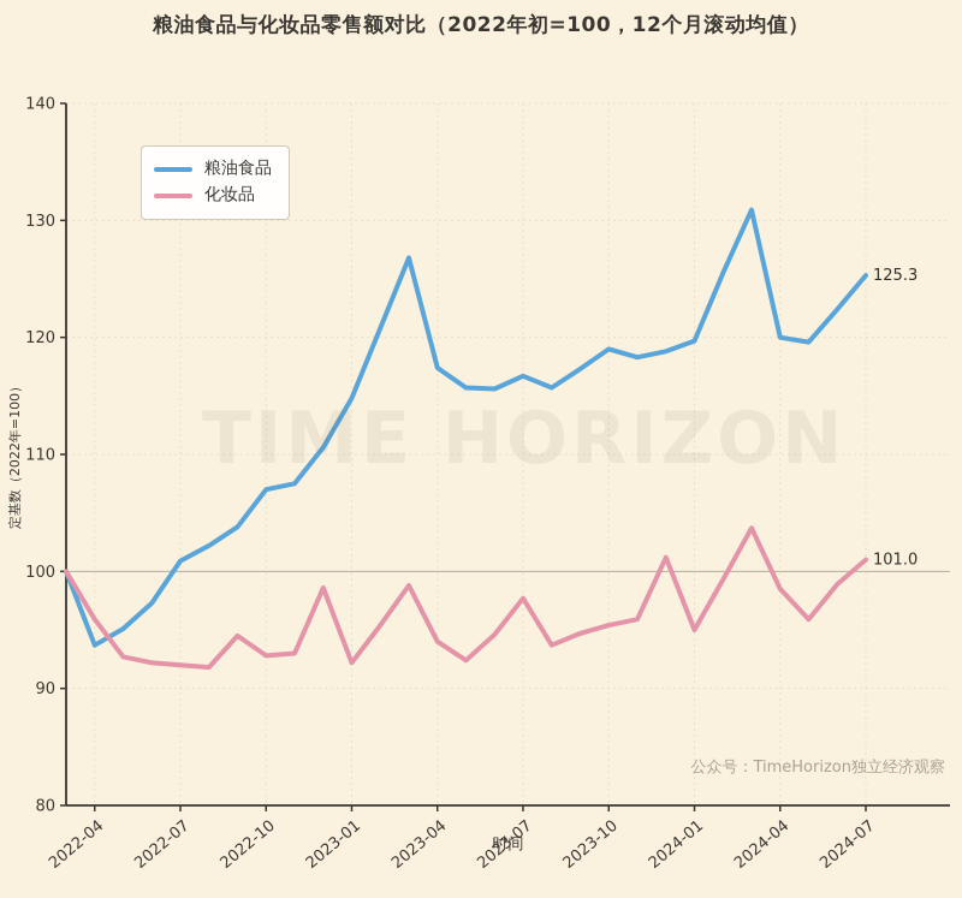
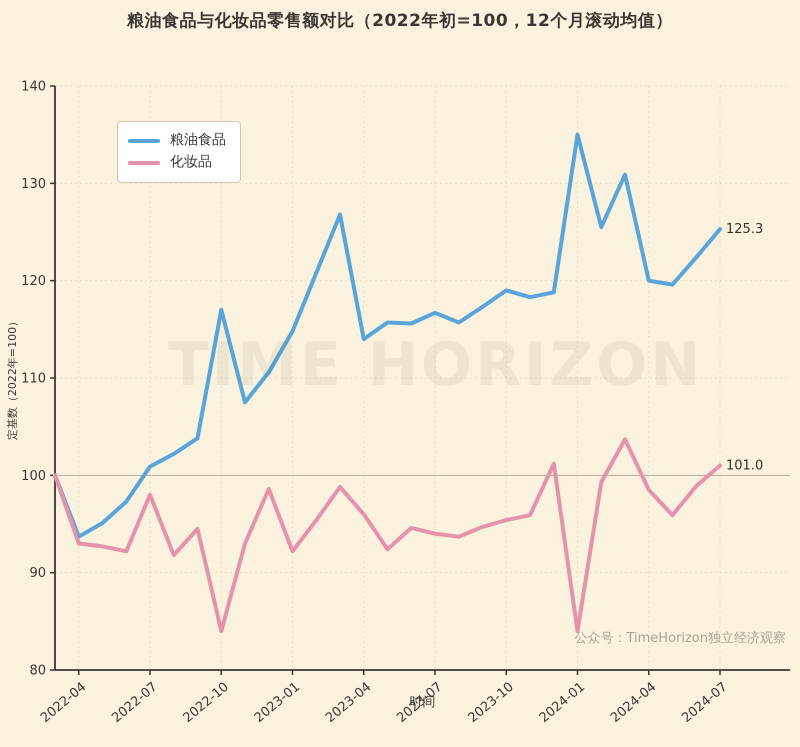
化妆品/2022-04: 96 -> 93
化妆品/2022-07: 92 -> 98
粮油食品/2022-10: 107 -> 117
化妆品/2022-10: 93 -> 84
粮油食品/2023-04: 117 -> 114
化妆品/2023-04: 94 -> 96
化妆品/2023-07: 98 -> 94
粮油食品/2024-01: 120 -> 135
化妆品/2024-01: 95 -> 84
